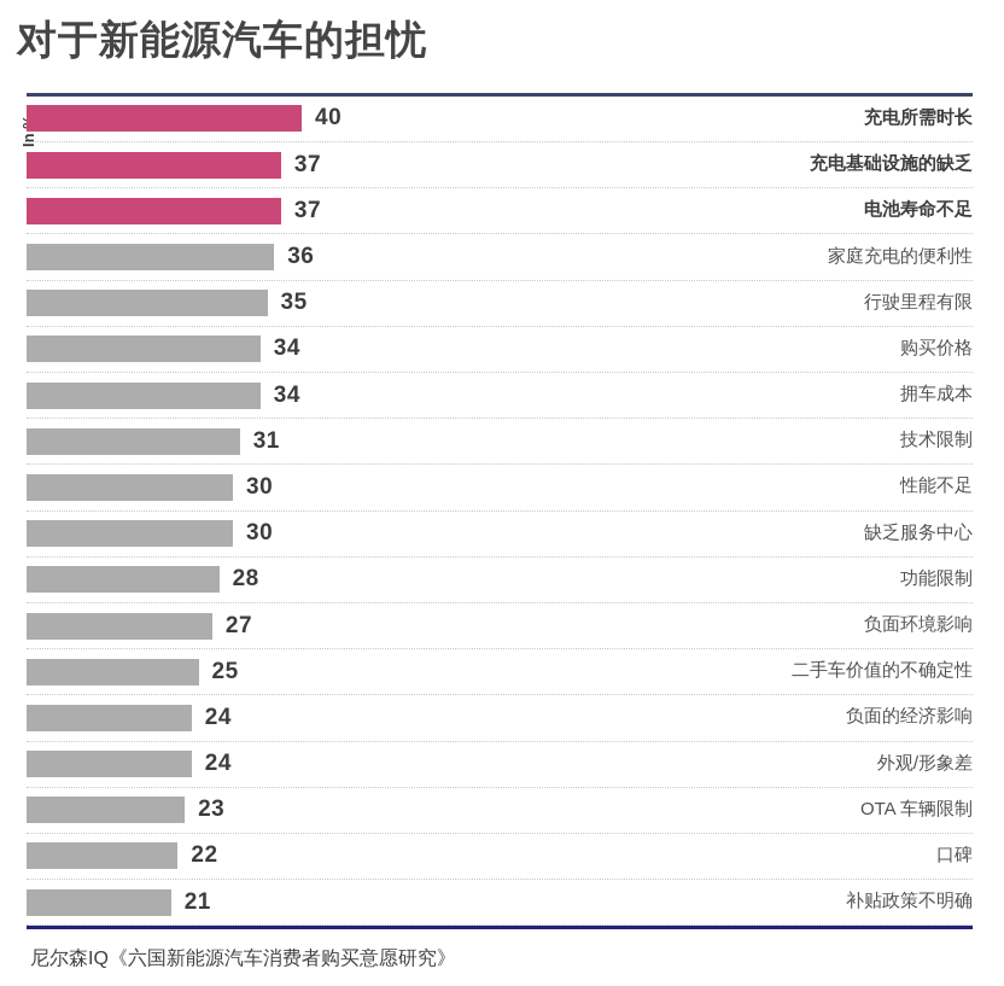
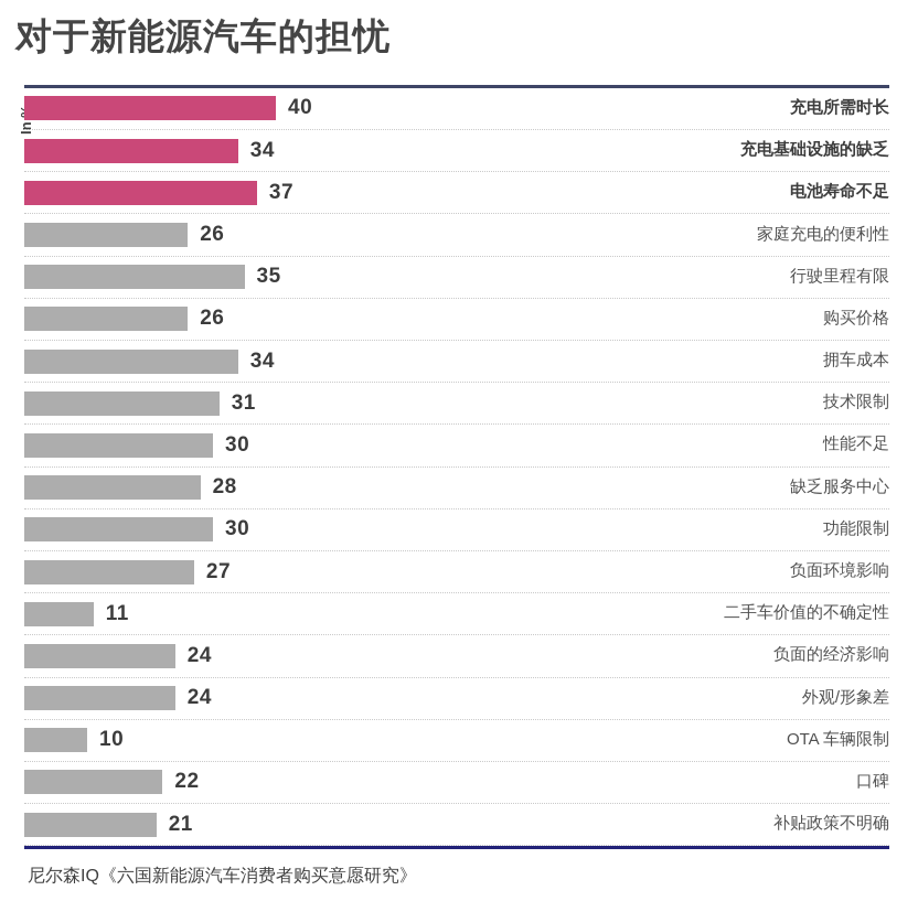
充电基础设施的缺乏: 37 -> 34
家庭充电的便利性: 36 -> 26
购买价格: 34 -> 26
缺乏服务中心: 30 -> 28
功能限制: 28 -> 30
二手车价值的不确定性: 25 -> 11
OTA 车辆限制: 23 -> 10
